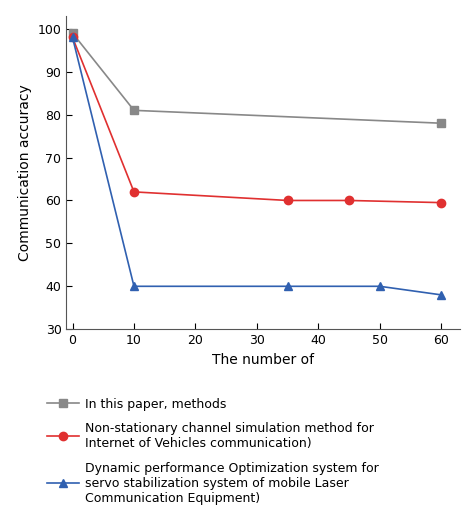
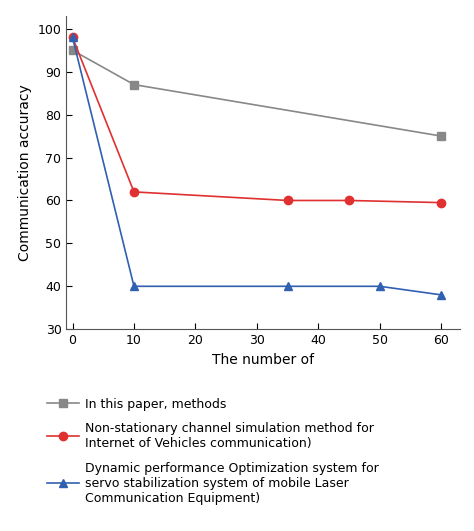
In this paper, methods/0: 99 -> 95
In this paper, methods/10: 81 -> 87
In this paper, methods/60: 78 -> 75
